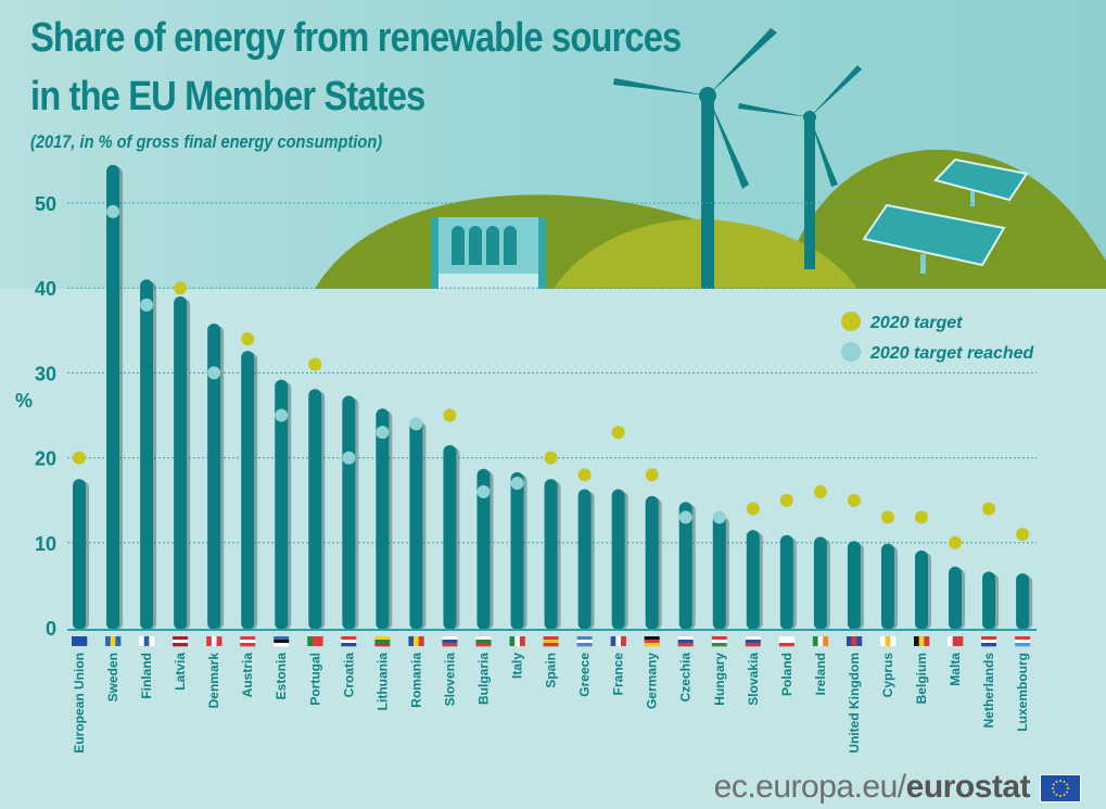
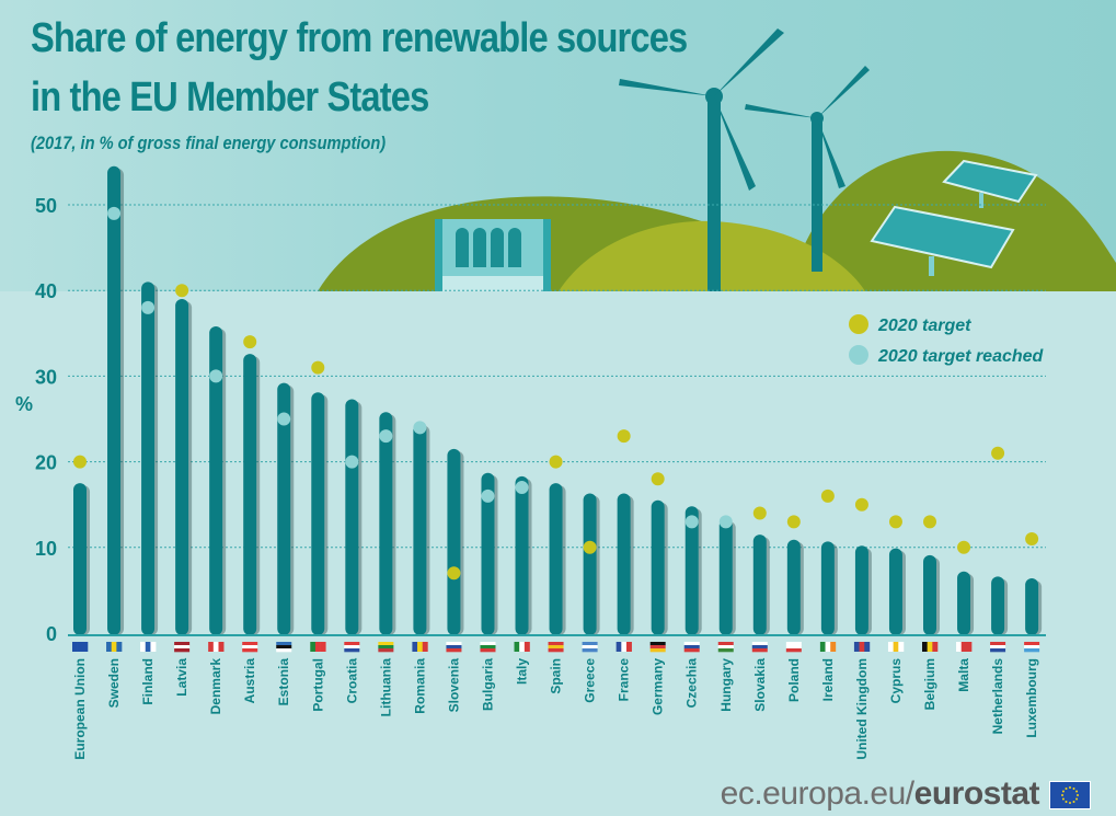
2020 target/Slovenia: 25 -> 7
2020 target/Greece: 18 -> 10
2020 target/Poland: 15 -> 13
2020 target/Netherlands: 14 -> 21
